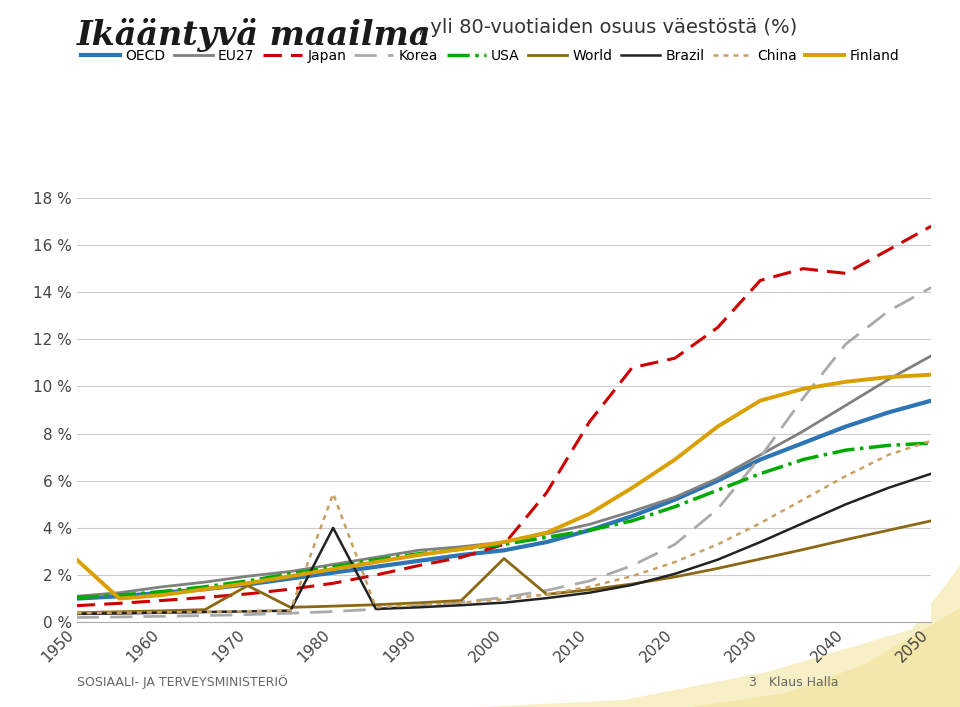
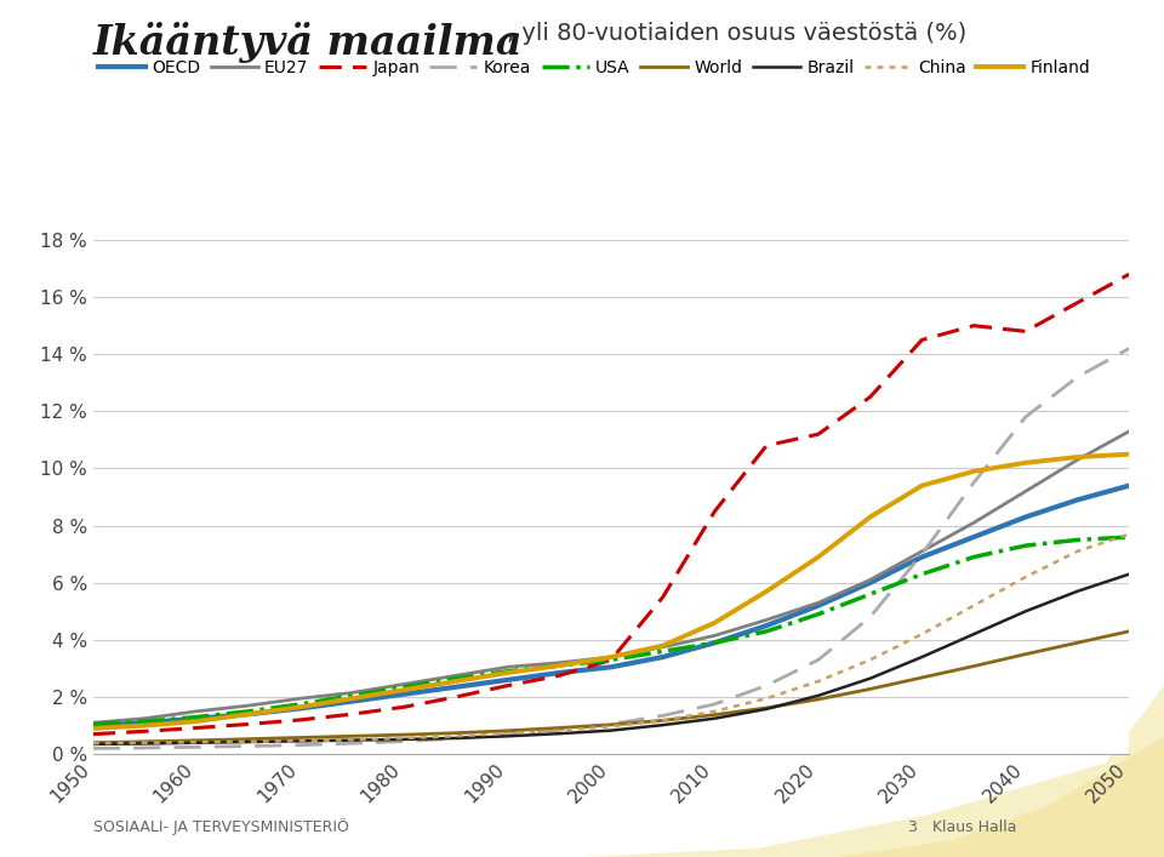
Finland/1950: 2.65 % -> 0.90 %
World/1970: 1.55 % -> 0.58 %
Brazil/1980: 4.00 % -> 0.52 %
China/1980: 5.45 % -> 0.56 %
World/2000: 2.70 % -> 1.03 %
